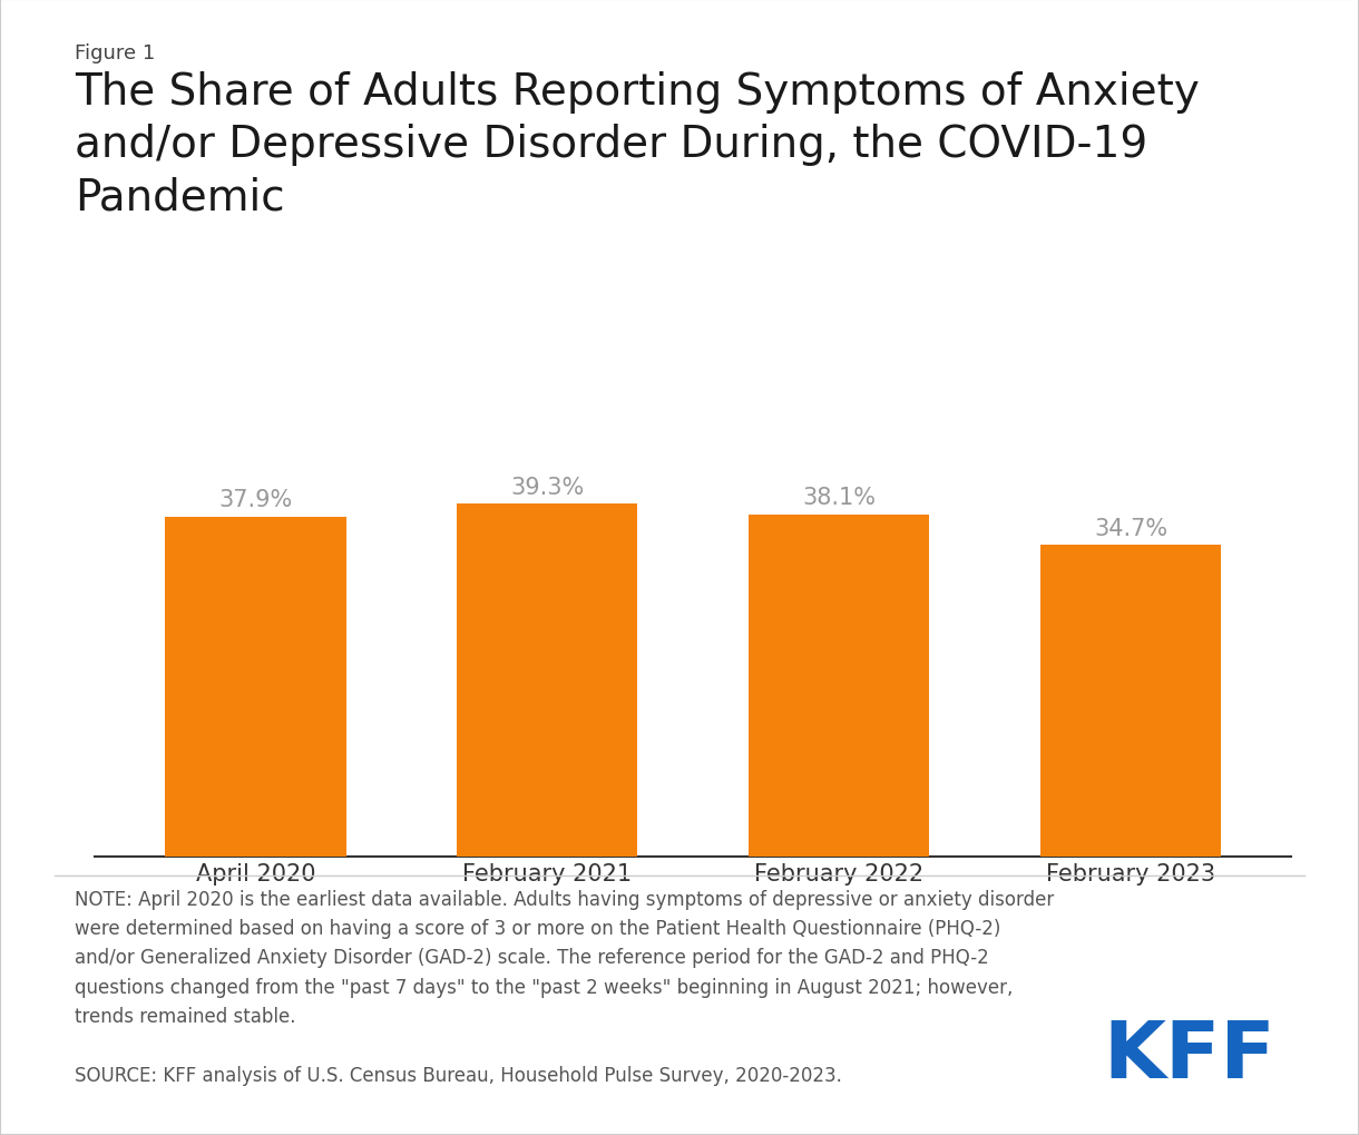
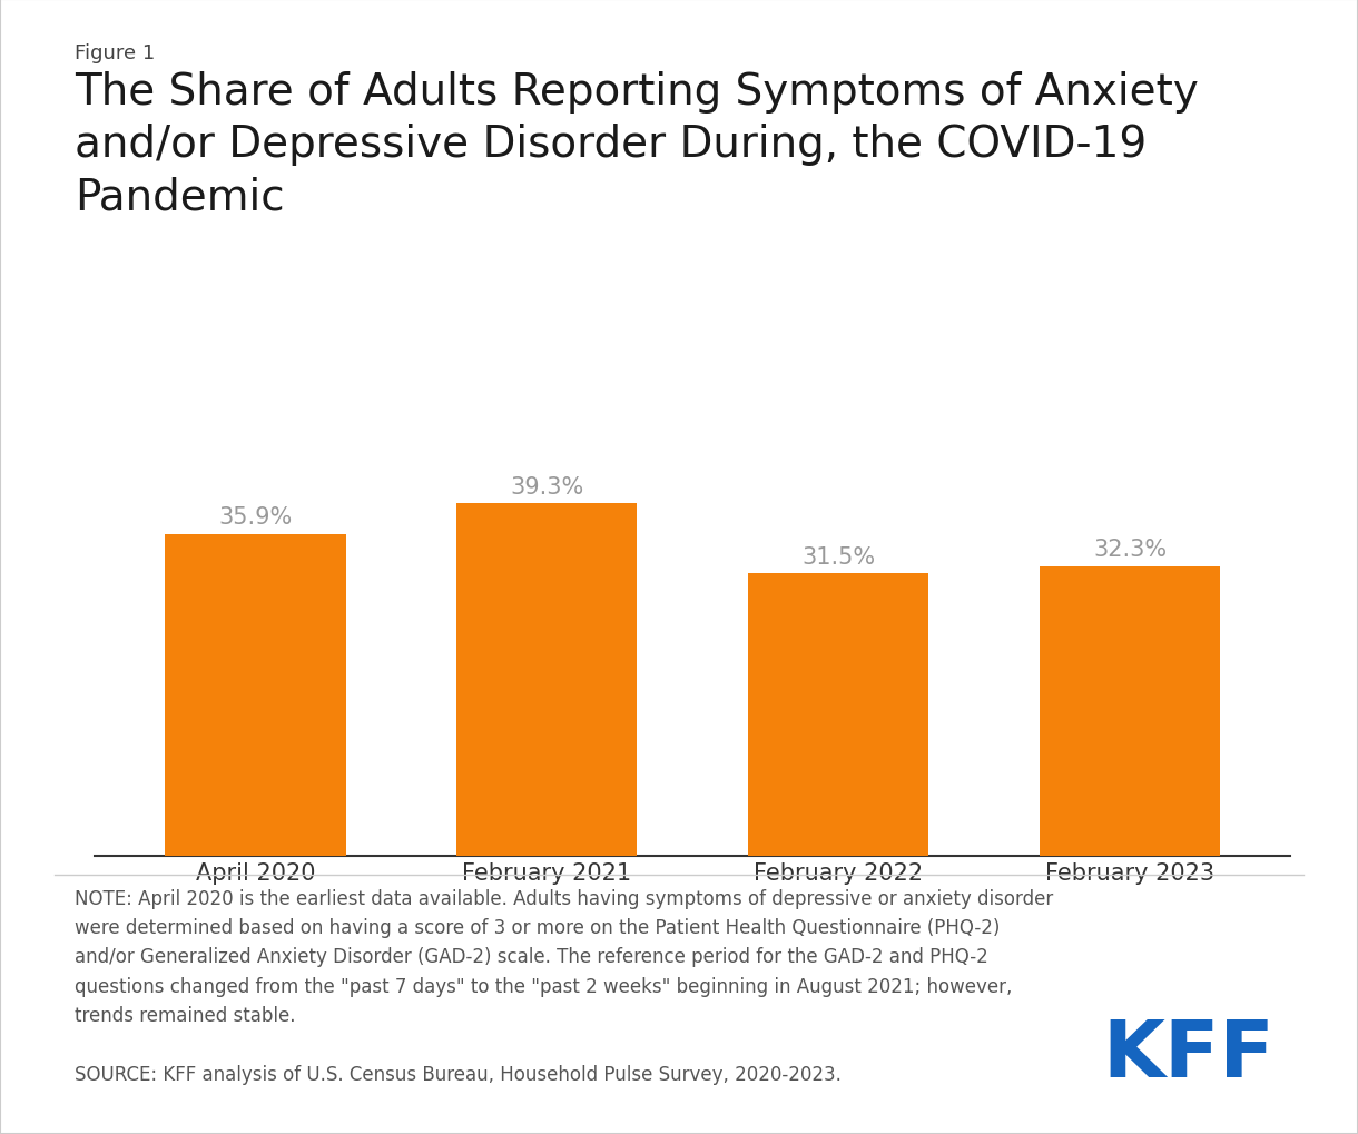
April 2020: 37.9% -> 35.9%
February 2022: 38.1% -> 31.5%
February 2023: 34.7% -> 32.3%
